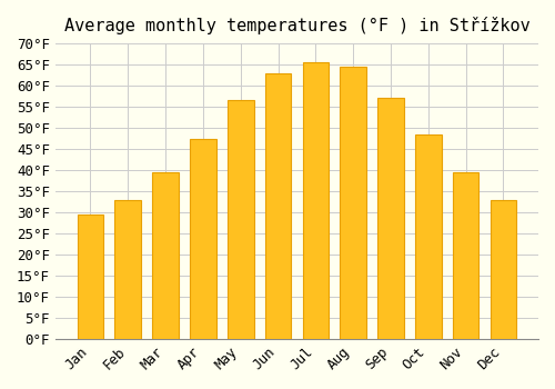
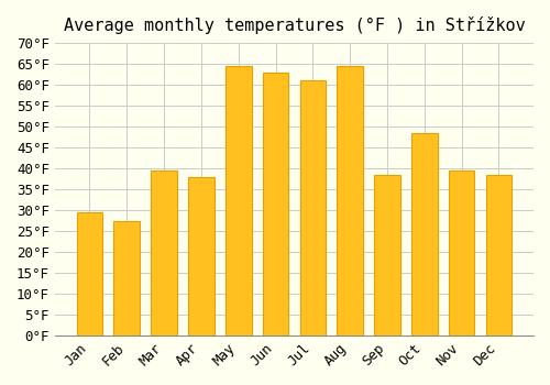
Feb: 33.0°F -> 27.5°F
Apr: 47.5°F -> 38.0°F
May: 56.5°F -> 64.5°F
Jul: 65.5°F -> 61.0°F
Sep: 57.0°F -> 38.5°F
Dec: 33.0°F -> 38.5°F
